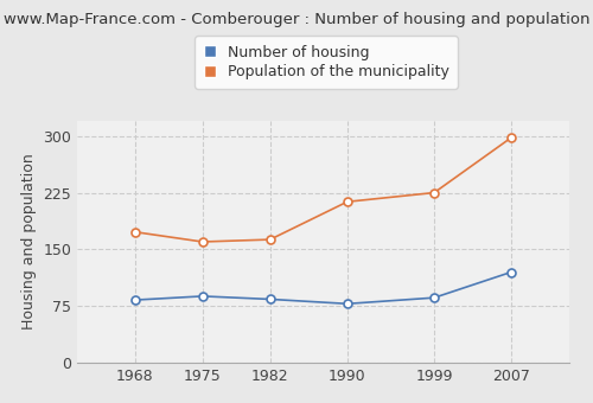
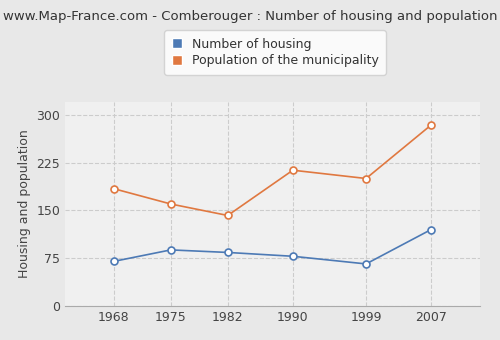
Number of housing/1968: 83 -> 70
Population of the municipality/1968: 173 -> 184
Population of the municipality/1982: 163 -> 142
Number of housing/1999: 86 -> 66
Population of the municipality/1999: 225 -> 200
Population of the municipality/2007: 298 -> 284
